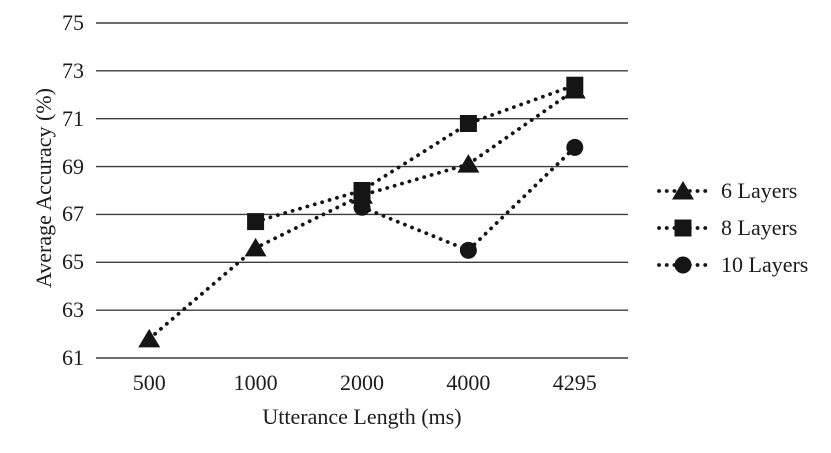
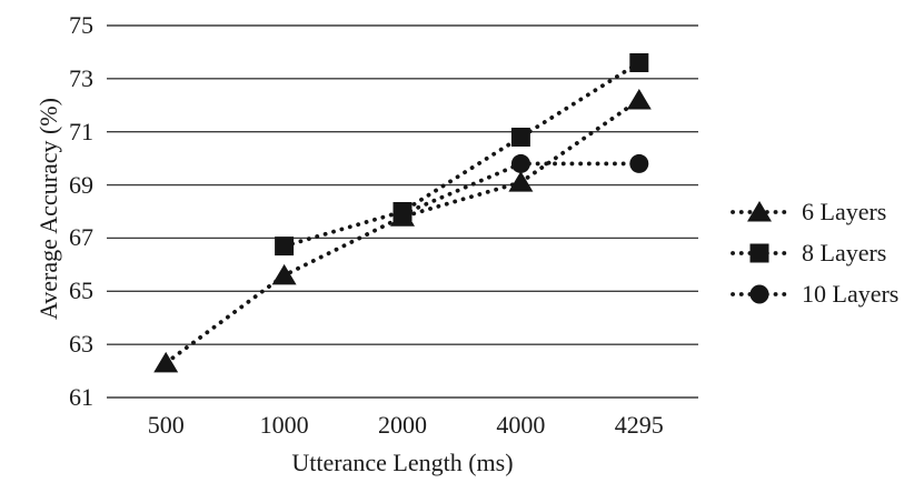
6 Layers/500: 61.8 -> 62.3
10 Layers/2000: 67.3 -> 67.9
10 Layers/4000: 65.5 -> 69.8
8 Layers/4295: 72.4 -> 73.6
